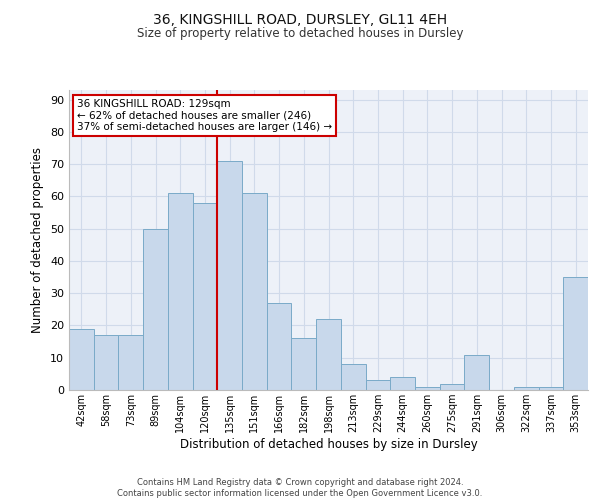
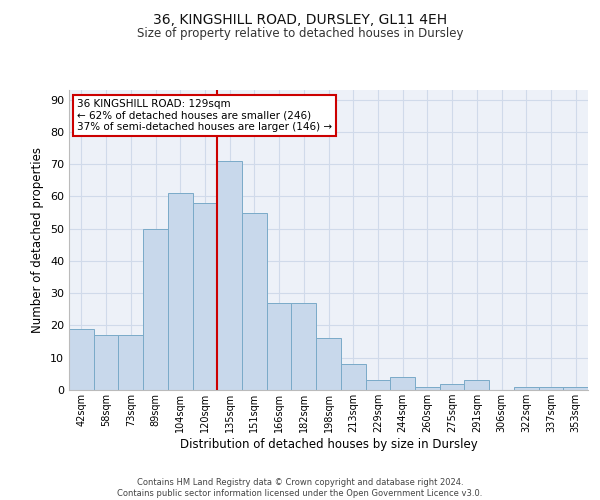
151sqm: 61 -> 55
182sqm: 16 -> 27
198sqm: 22 -> 16
291sqm: 11 -> 3
353sqm: 35 -> 1
